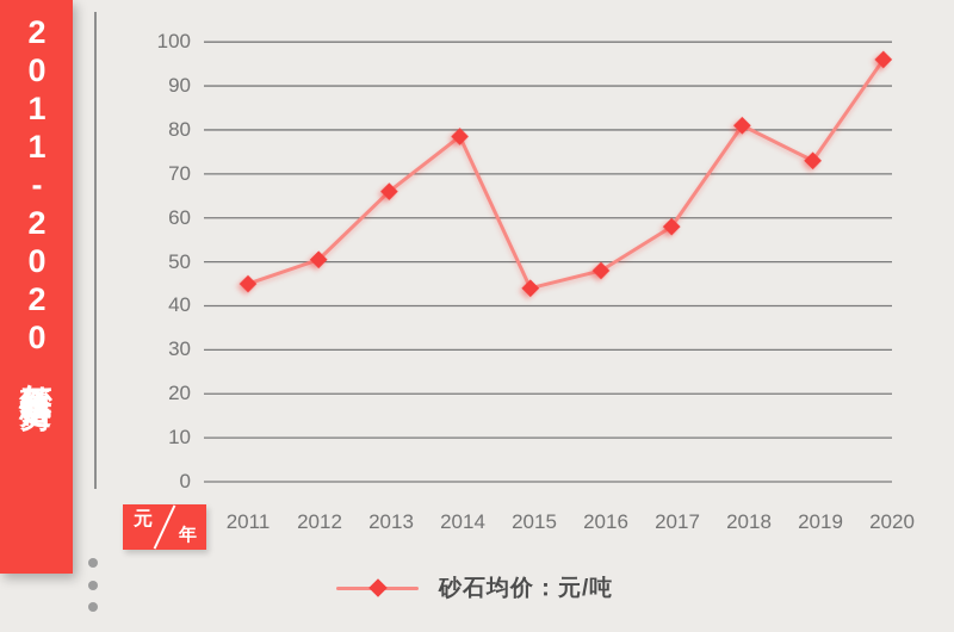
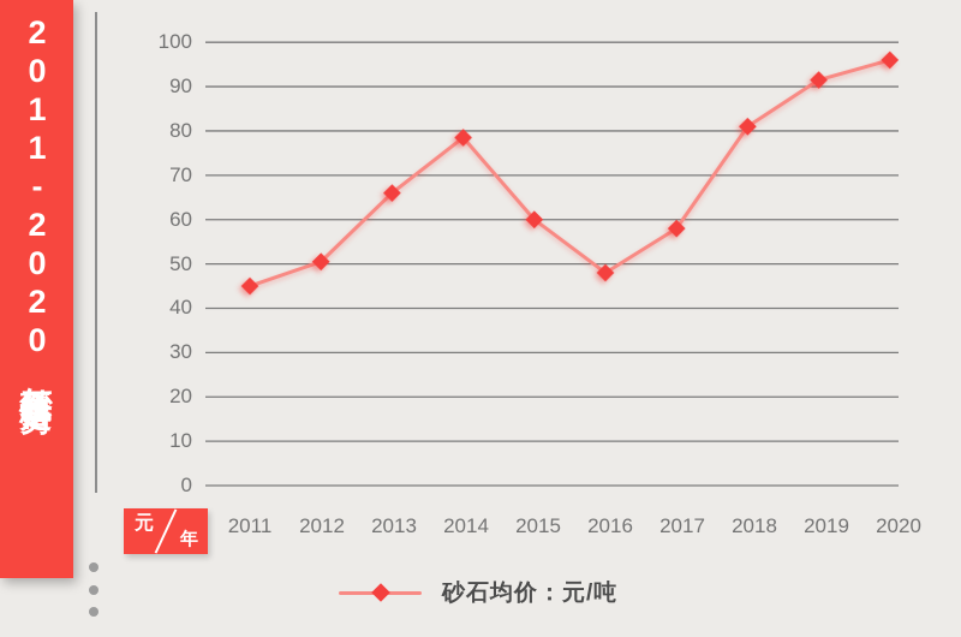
2015: 44 -> 60
2019: 73 -> 92
